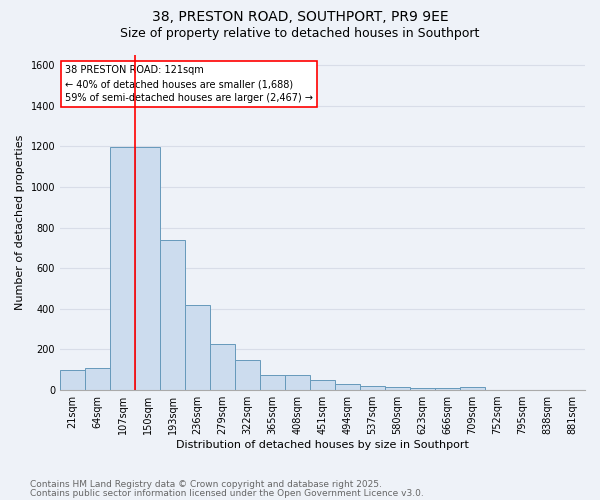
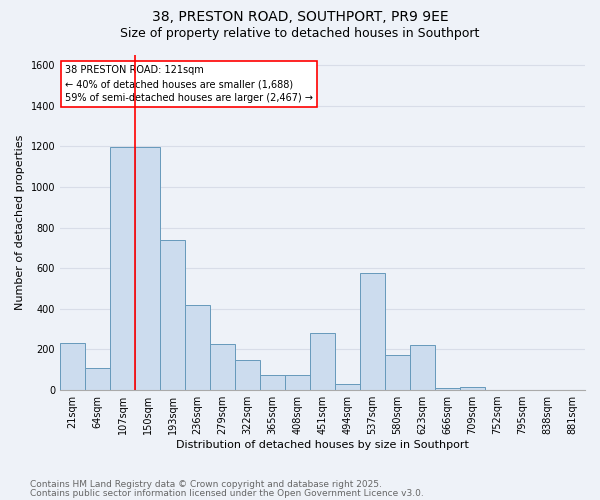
21sqm: 100 -> 230
451sqm: 50 -> 280
537sqm: 20 -> 575
580sqm: 15 -> 175
623sqm: 10 -> 220
